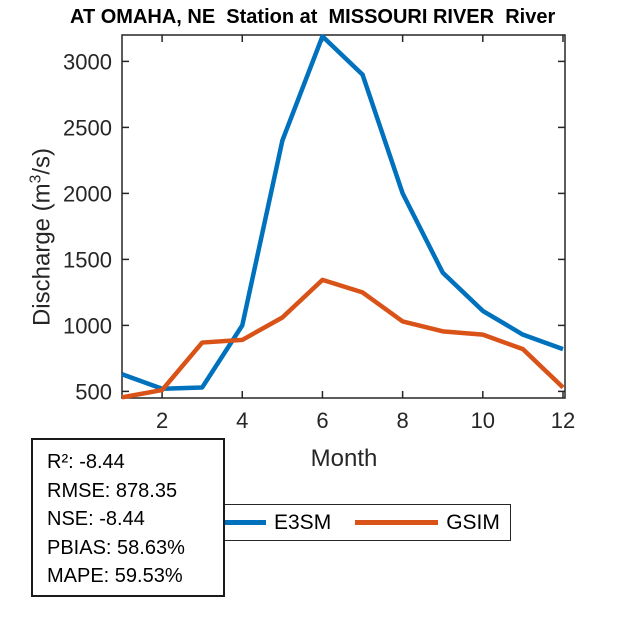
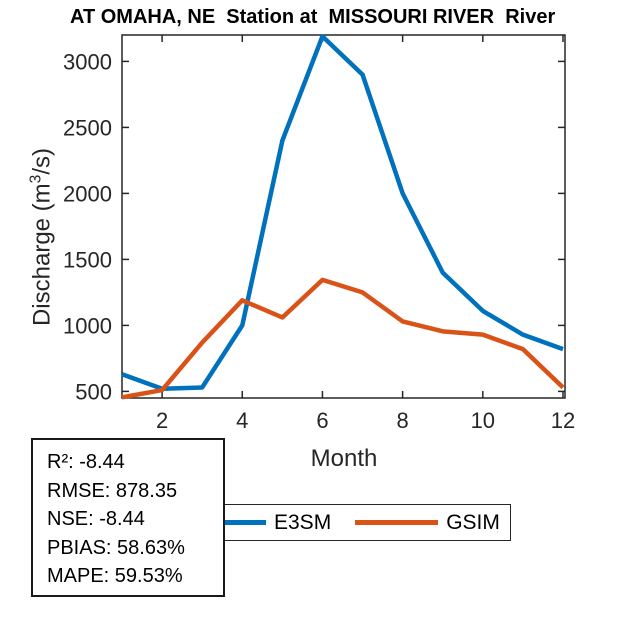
GSIM/4: 890 -> 1190
